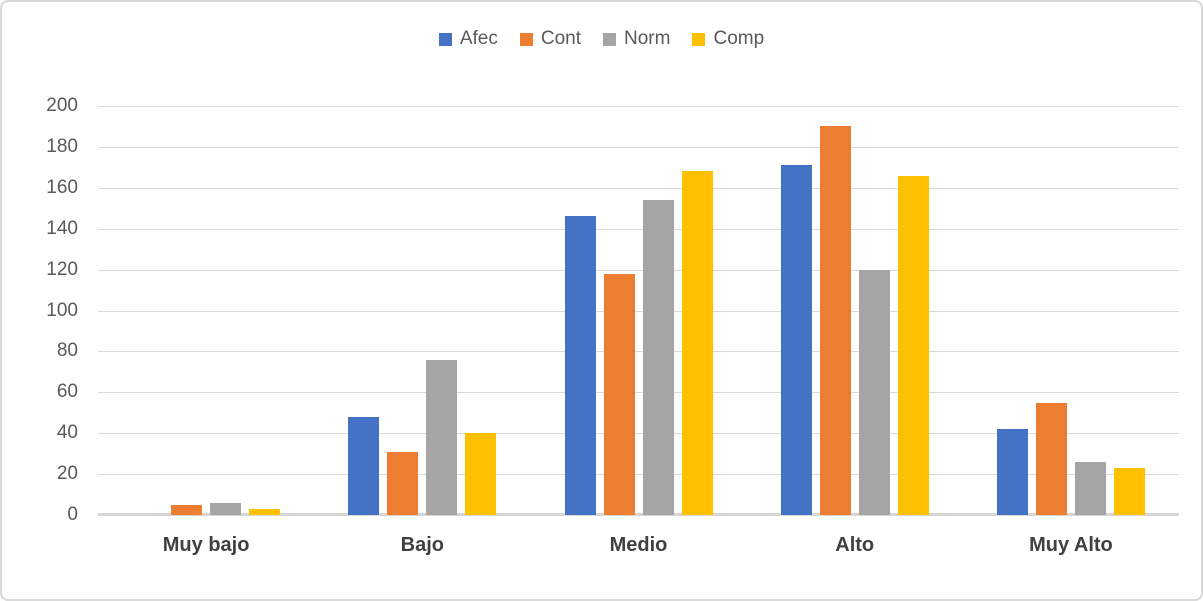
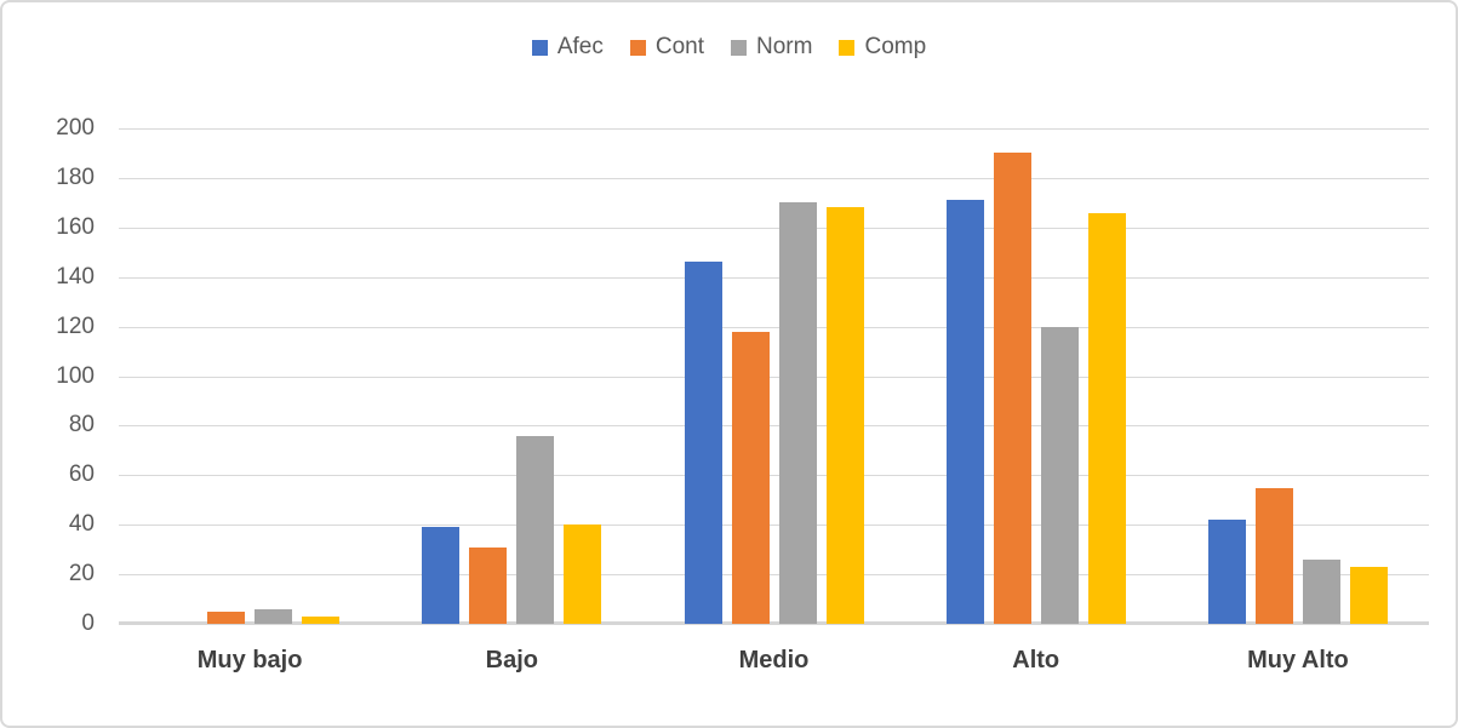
Afec/Bajo: 48 -> 39
Norm/Medio: 154 -> 170
